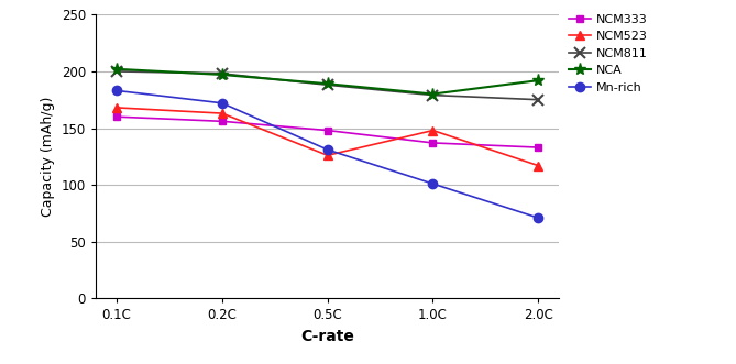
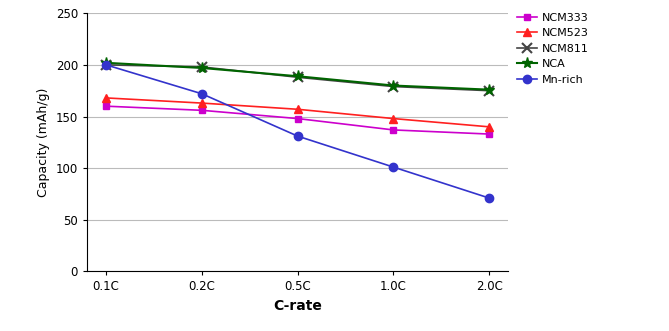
Mn-rich/0.1C: 183 -> 200
NCM523/0.5C: 126 -> 157
NCM523/2.0C: 117 -> 140
NCA/2.0C: 192 -> 176
